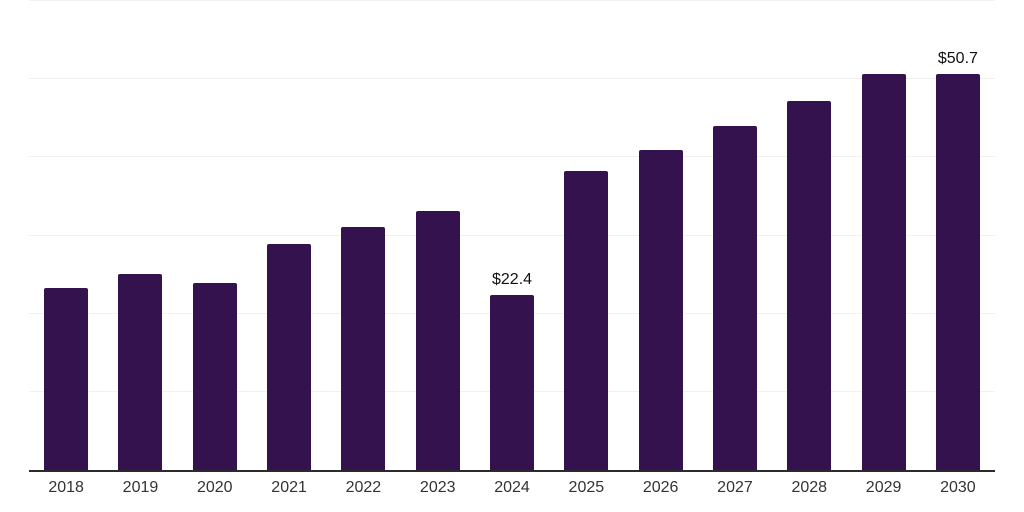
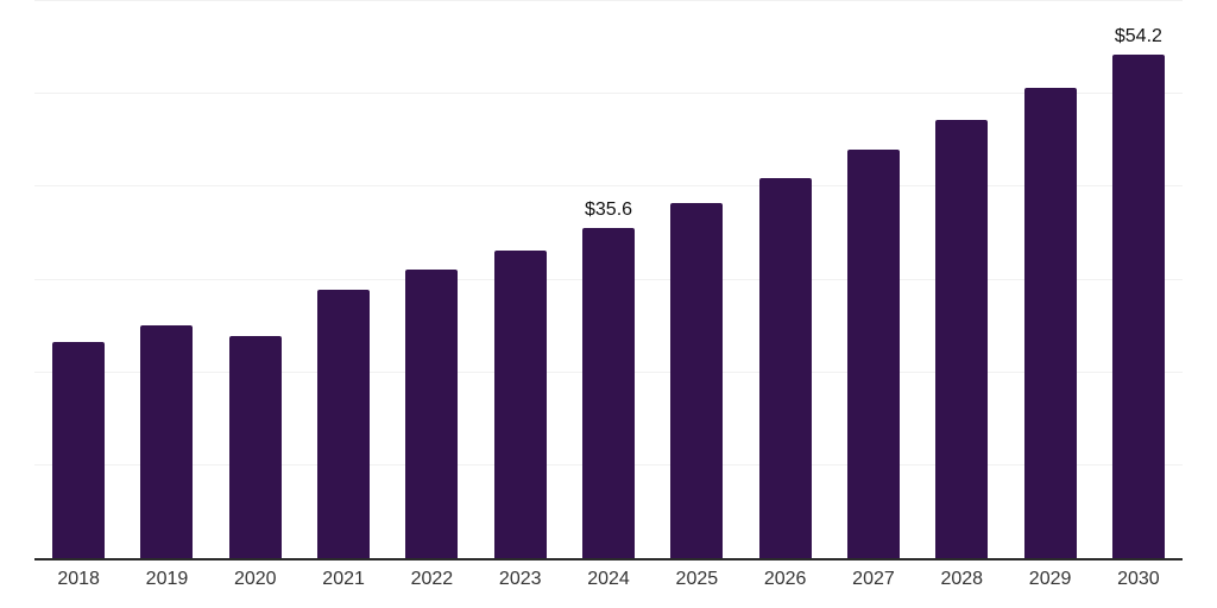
2024: $22.4 -> $35.6
2030: $50.7 -> $54.2
